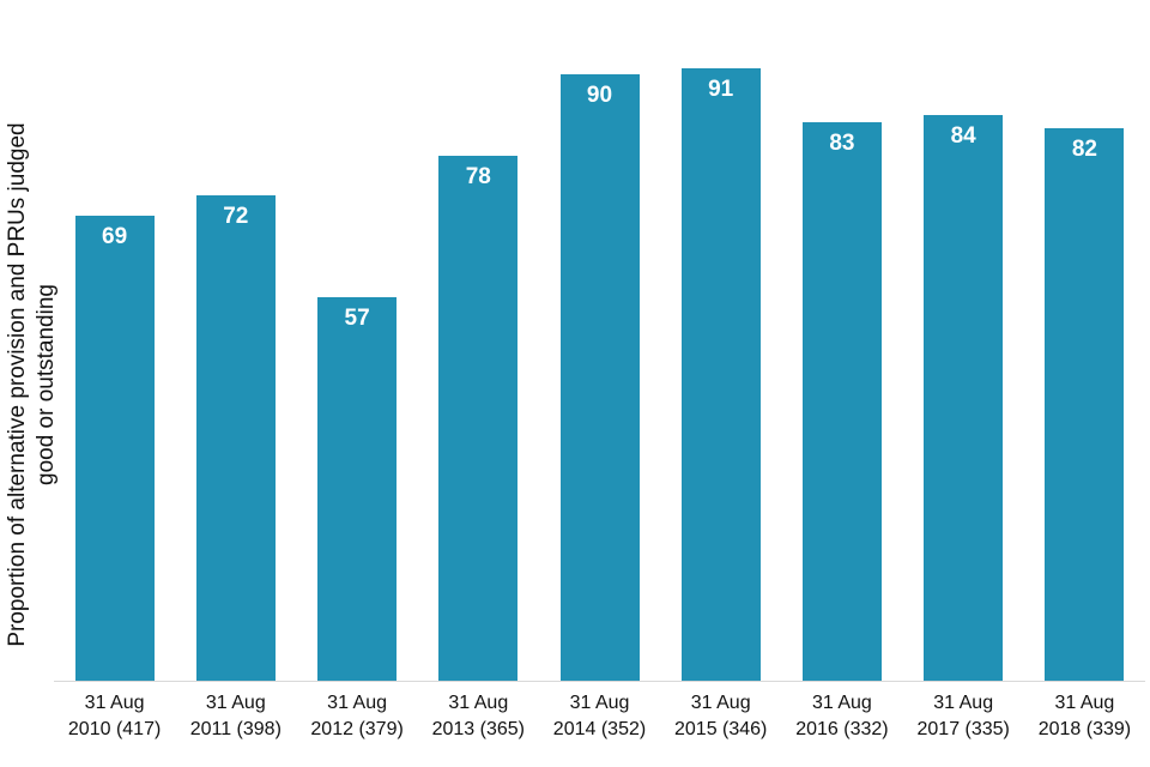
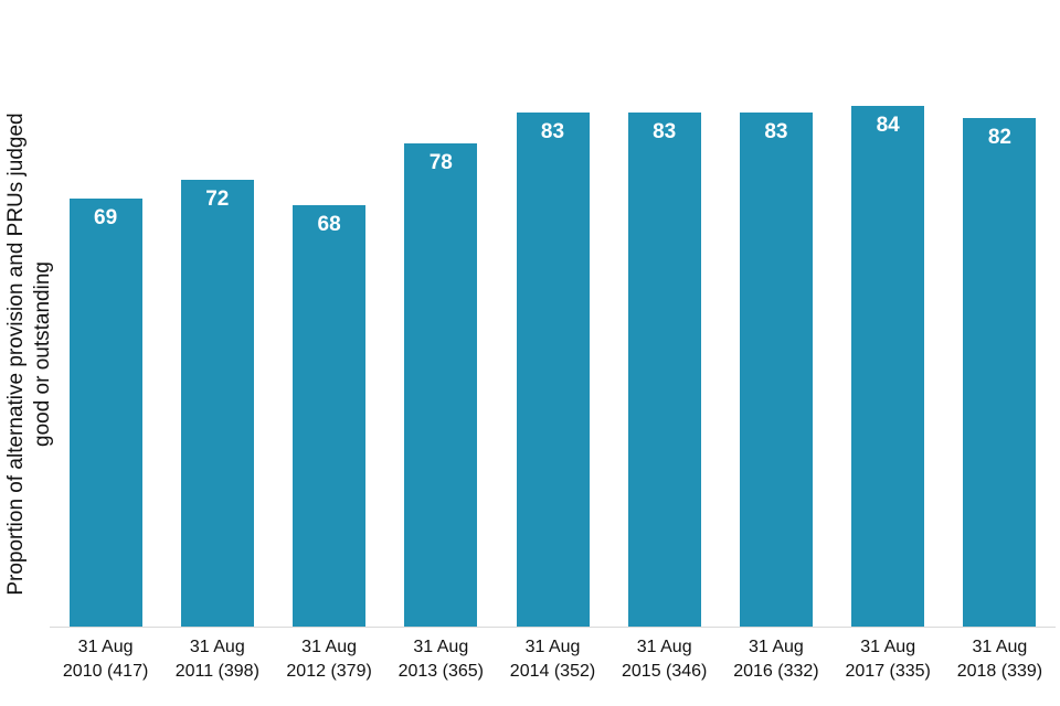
31 Aug 2012 (379): 57 -> 68
31 Aug 2014 (352): 90 -> 83
31 Aug 2015 (346): 91 -> 83
